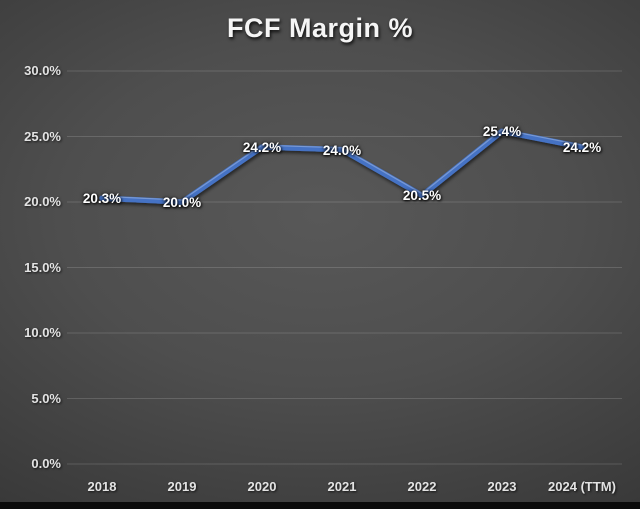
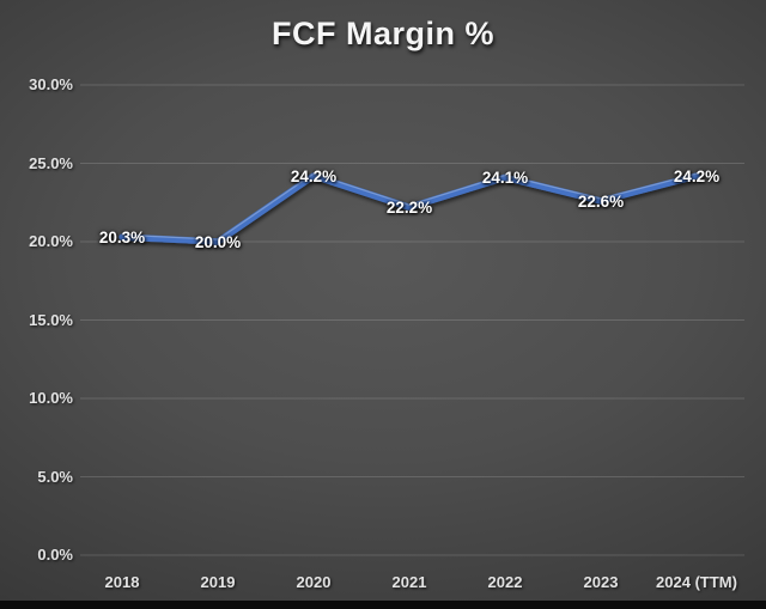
2021: 24.0% -> 22.2%
2022: 20.5% -> 24.1%
2023: 25.4% -> 22.6%
